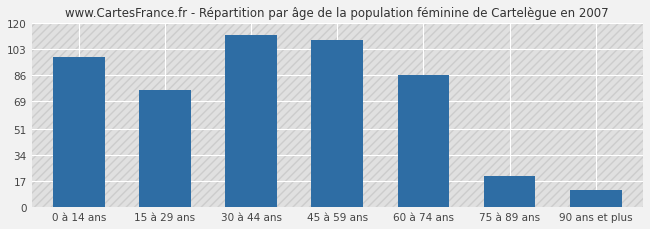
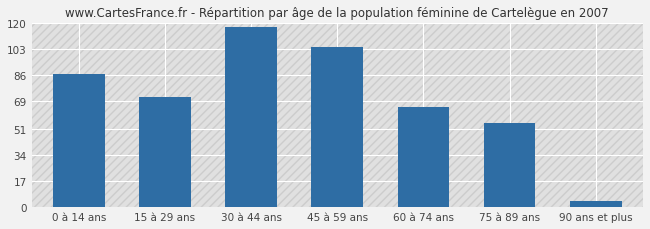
0 à 14 ans: 98 -> 87
15 à 29 ans: 76 -> 72
30 à 44 ans: 112 -> 117
45 à 59 ans: 109 -> 104
60 à 74 ans: 86 -> 65
75 à 89 ans: 20 -> 55
90 ans et plus: 11 -> 4
